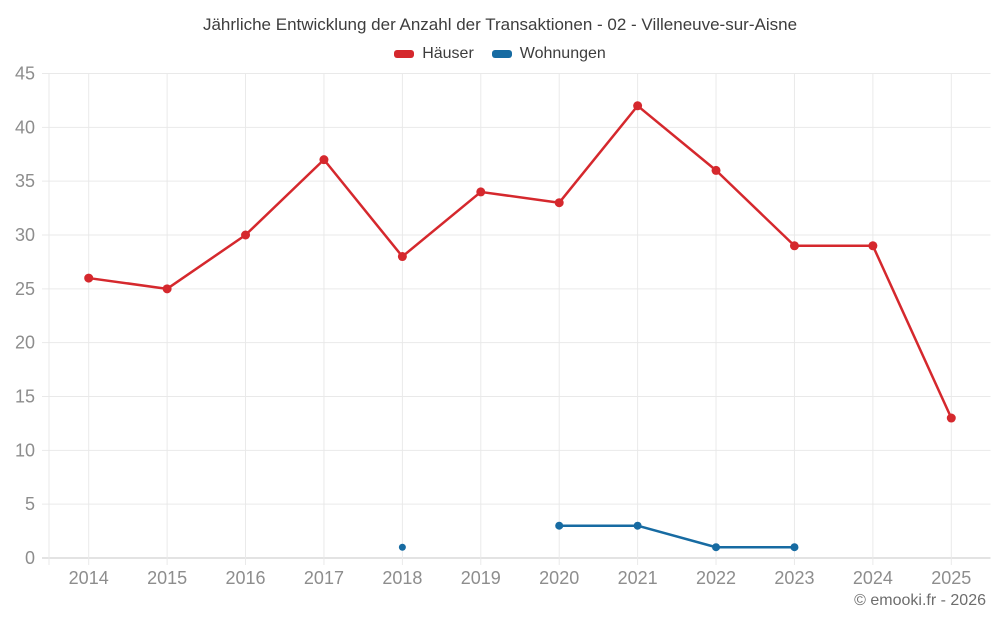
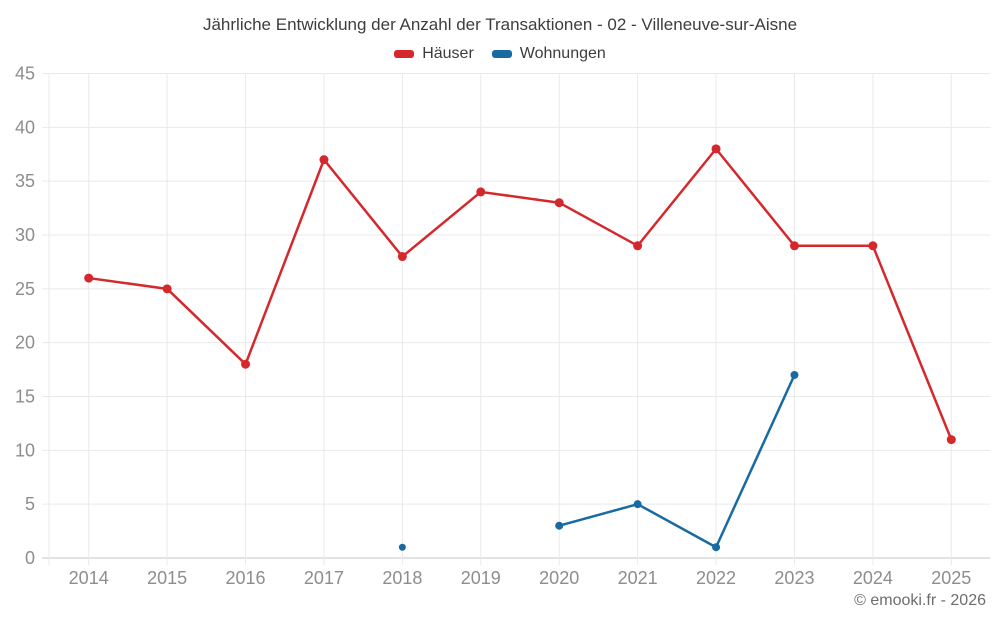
Häuser/2016: 30 -> 18
Häuser/2021: 42 -> 29
Wohnungen/2021: 3 -> 5
Häuser/2022: 36 -> 38
Wohnungen/2023: 1 -> 17
Häuser/2025: 13 -> 11
